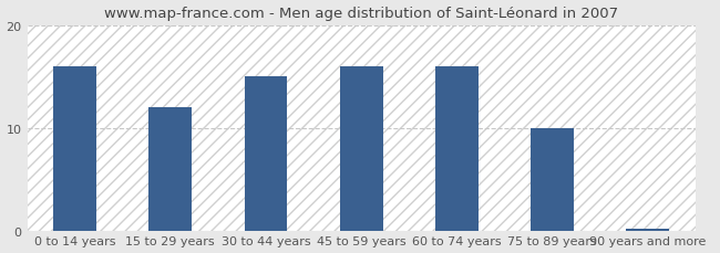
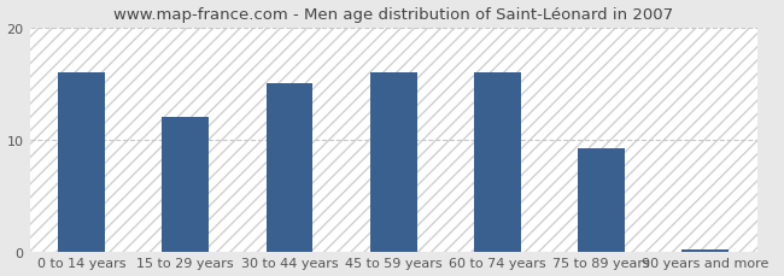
75 to 89 years: 10.0 -> 9.2
